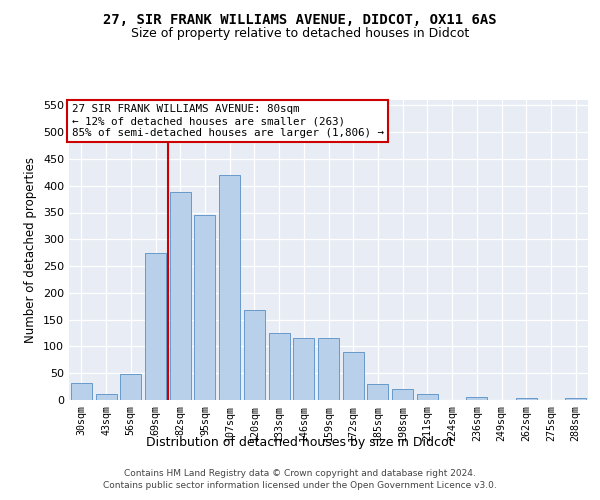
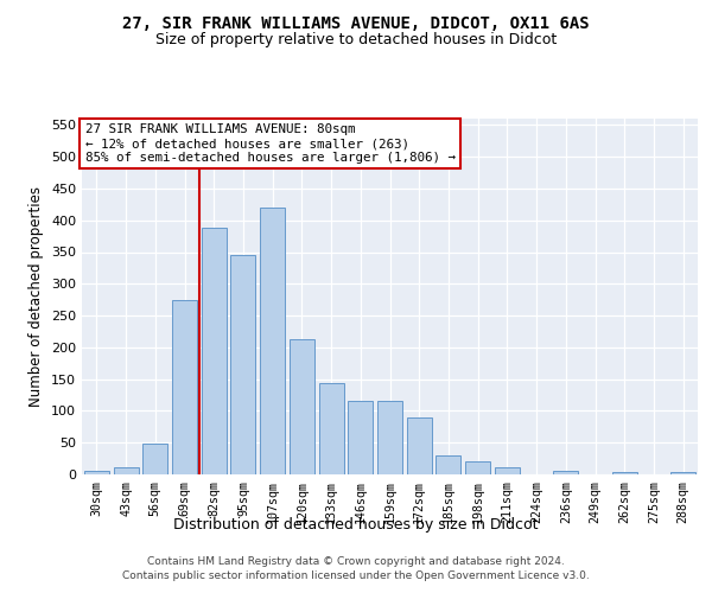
30sqm: 32 -> 5
120sqm: 168 -> 212
133sqm: 126 -> 144
